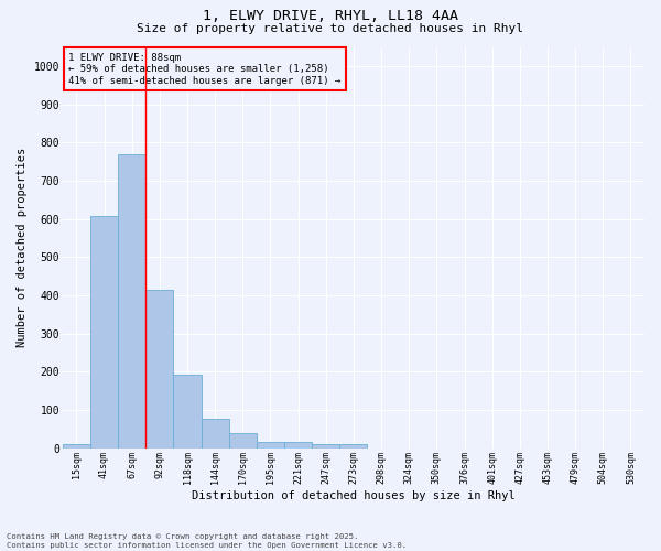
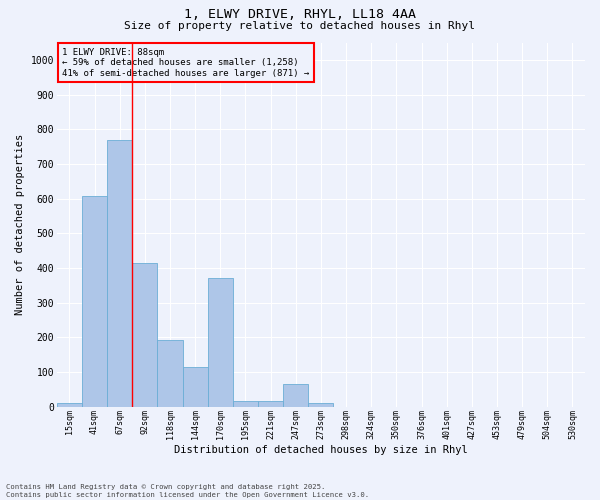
144sqm: 78 -> 115
170sqm: 40 -> 370
247sqm: 10 -> 65
